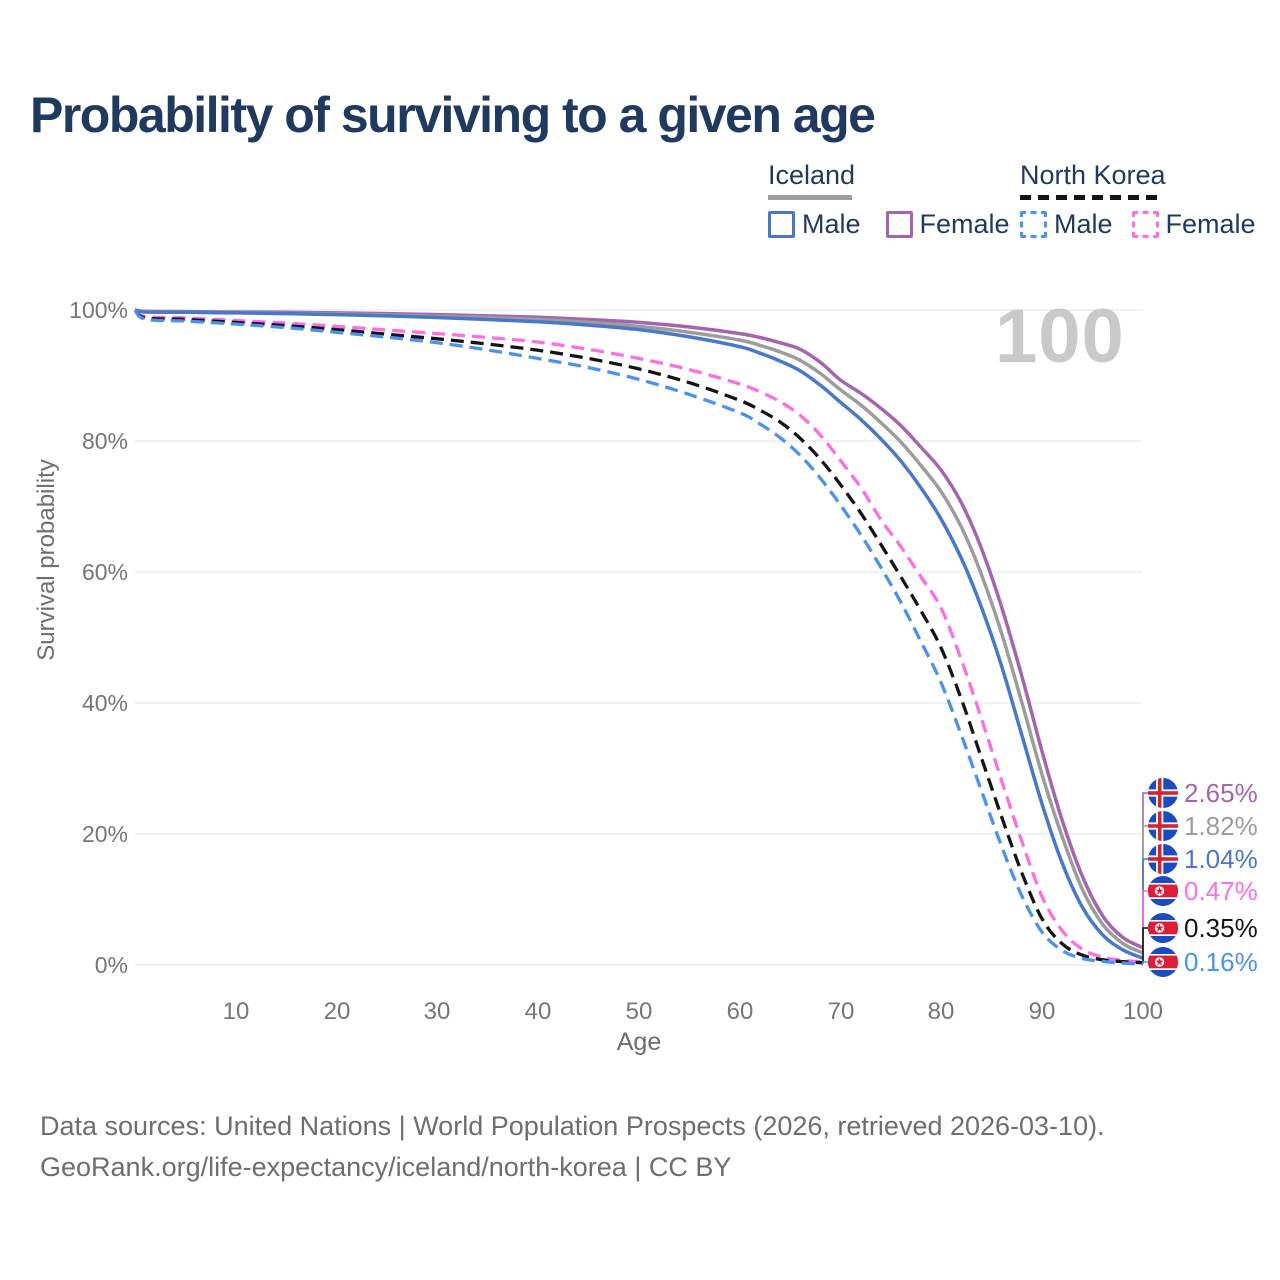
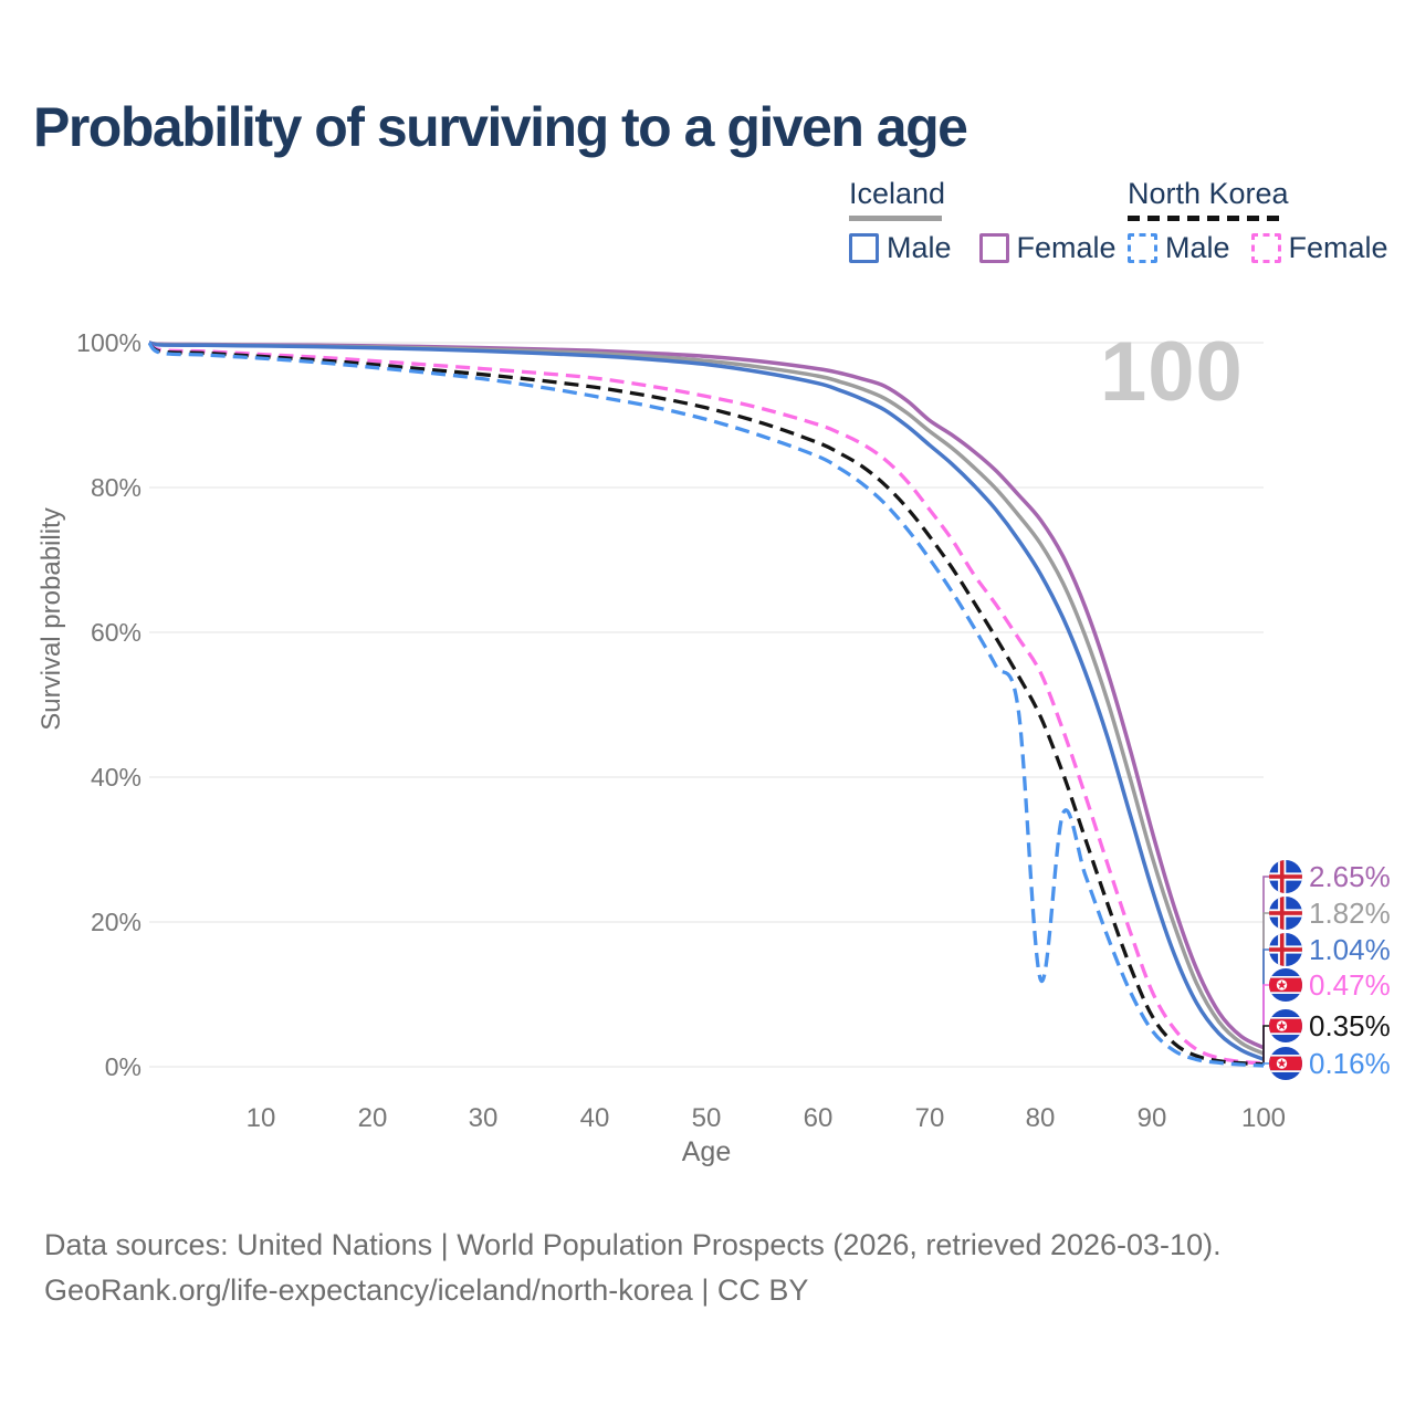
North Korea Male/80: 43% -> 12%
